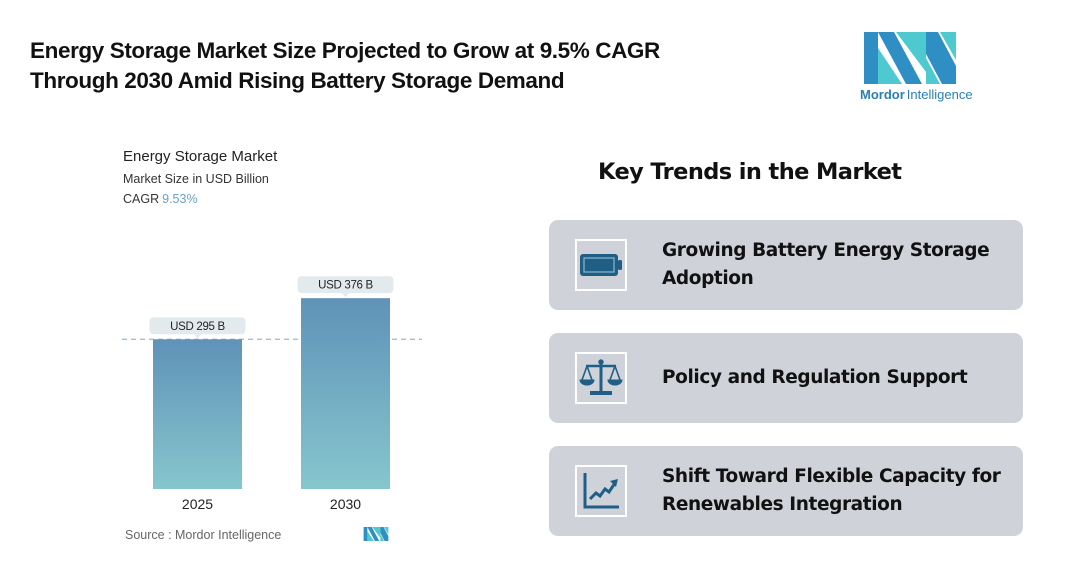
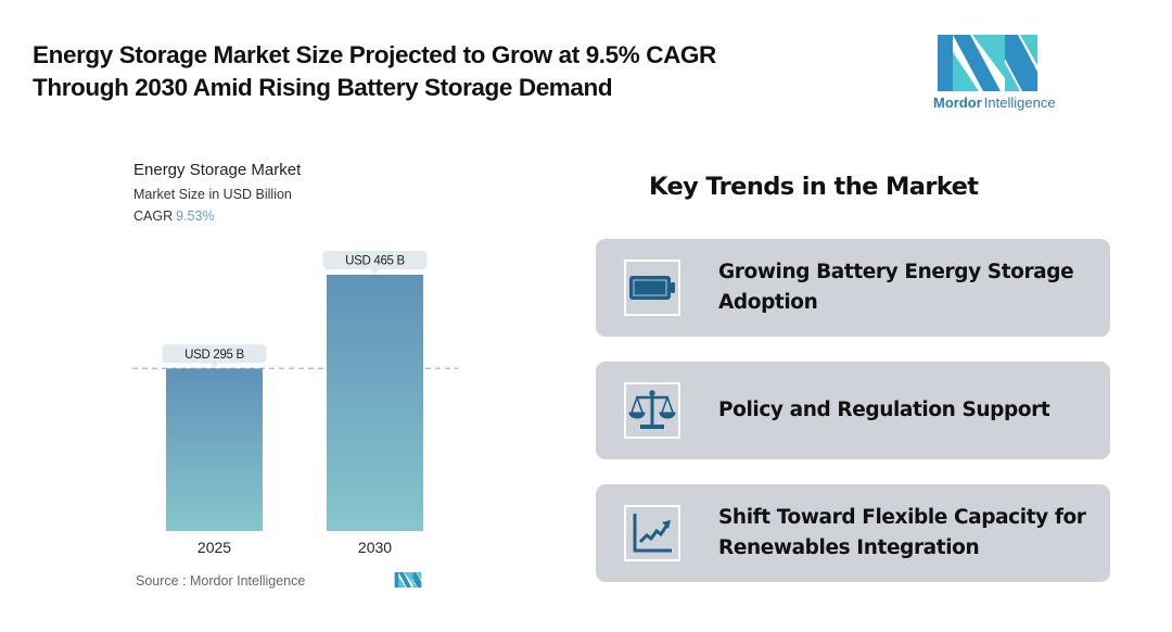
2030: 376 -> 465
